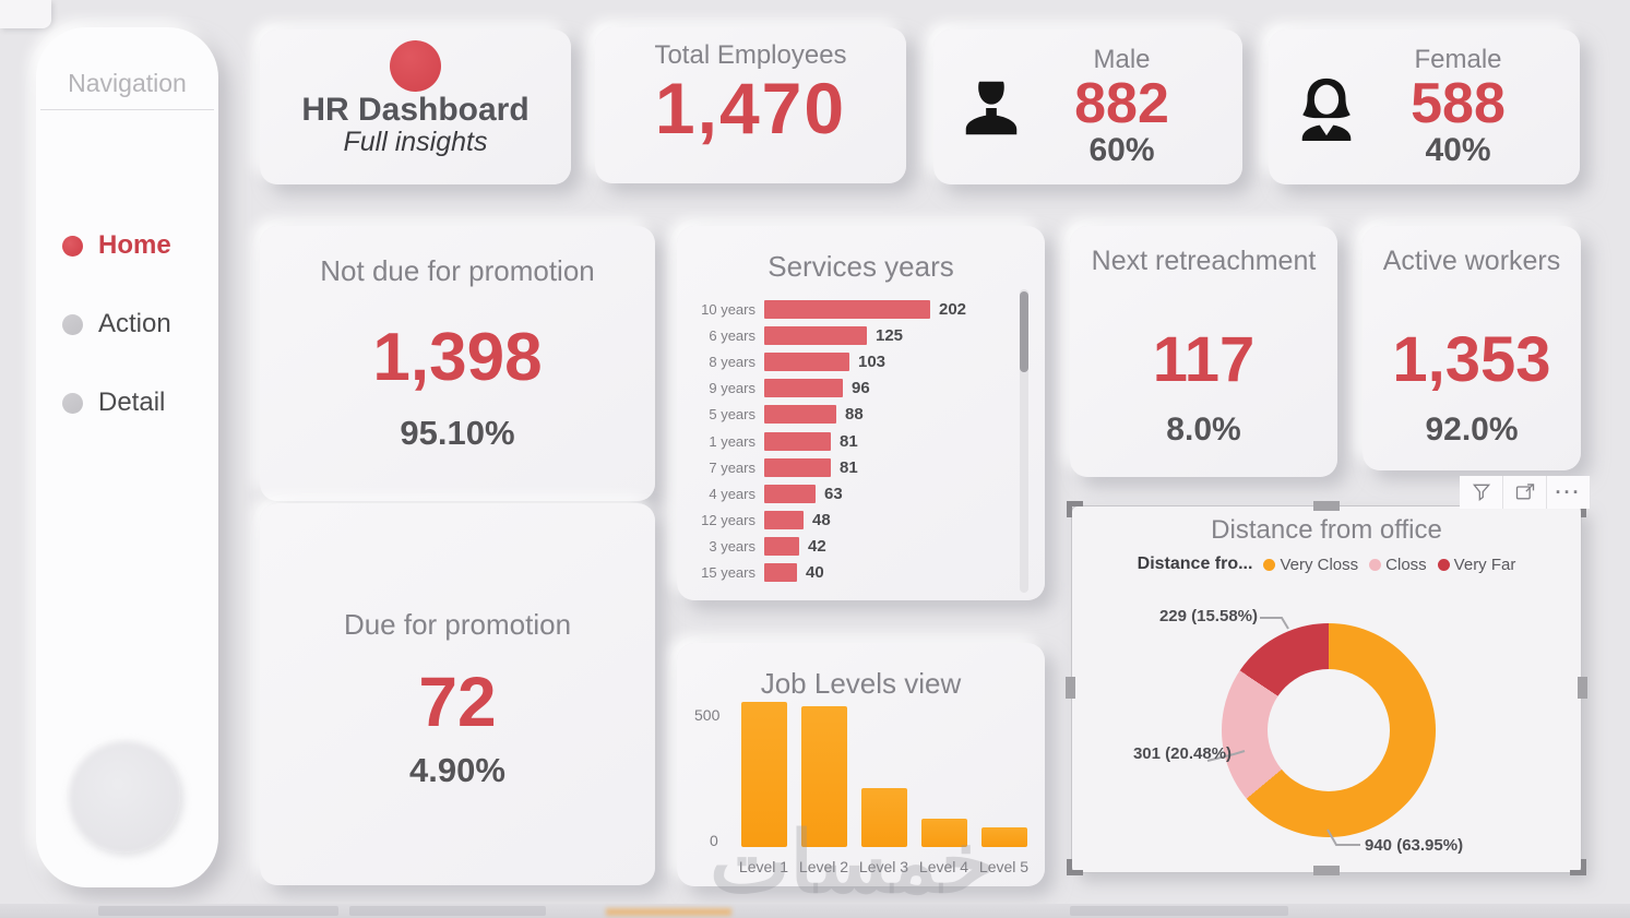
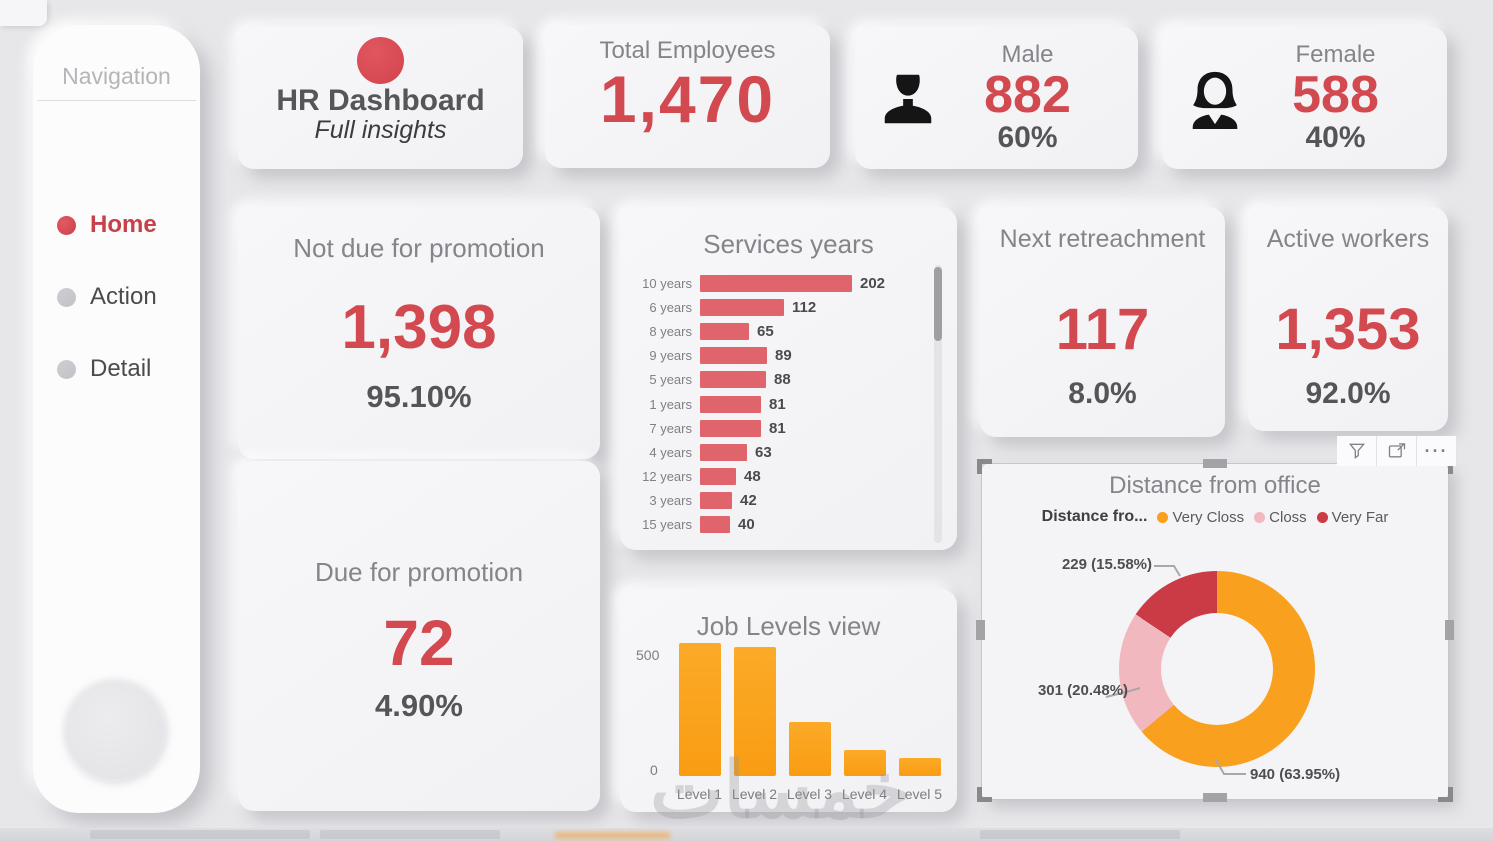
Services years/6 years: 125 -> 112
Services years/8 years: 103 -> 65
Services years/9 years: 96 -> 89
